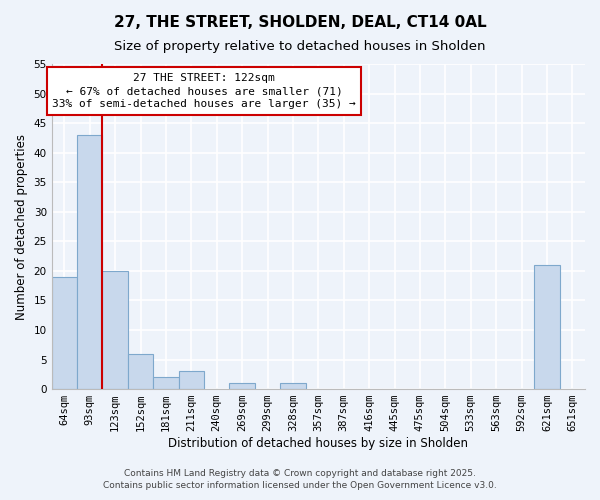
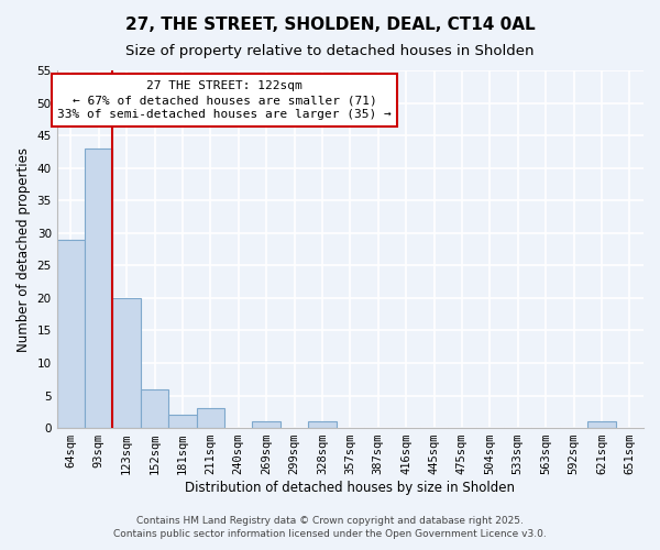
64sqm: 19 -> 29
621sqm: 21 -> 1
